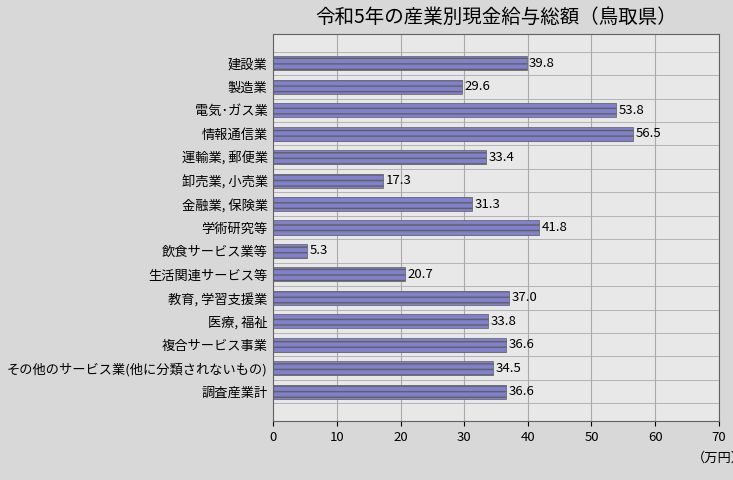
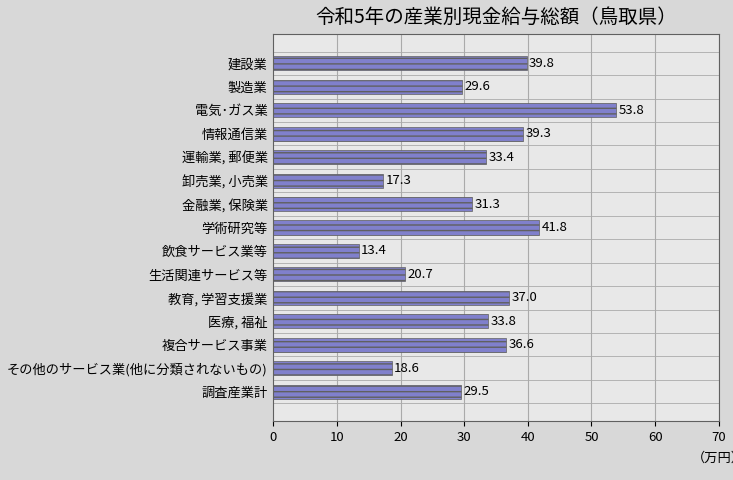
情報通信業: 56.5 -> 39.3
飲食サービス業等: 5.3 -> 13.4
その他のサービス業(他に分類されないもの): 34.5 -> 18.6
調査産業計: 36.6 -> 29.5
